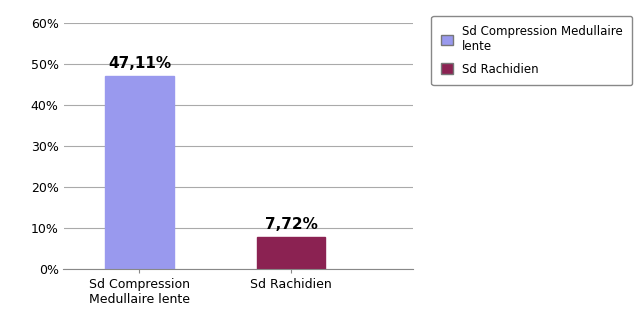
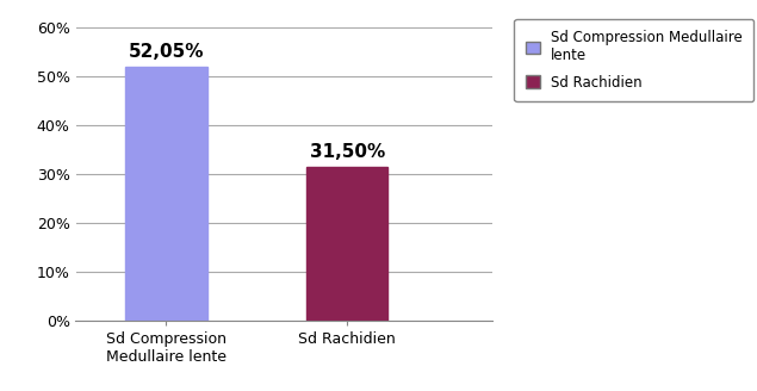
Sd Compression Medullaire lente: 47,11% -> 52,05%
Sd Rachidien: 7,72% -> 31,50%
